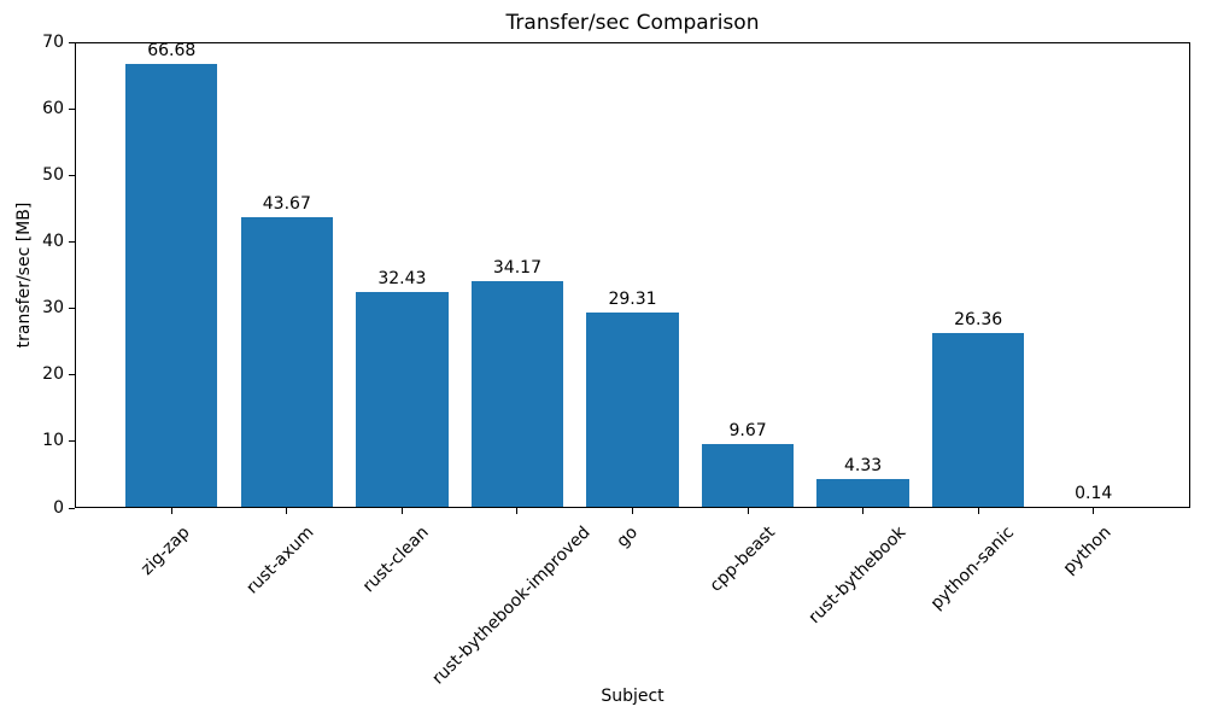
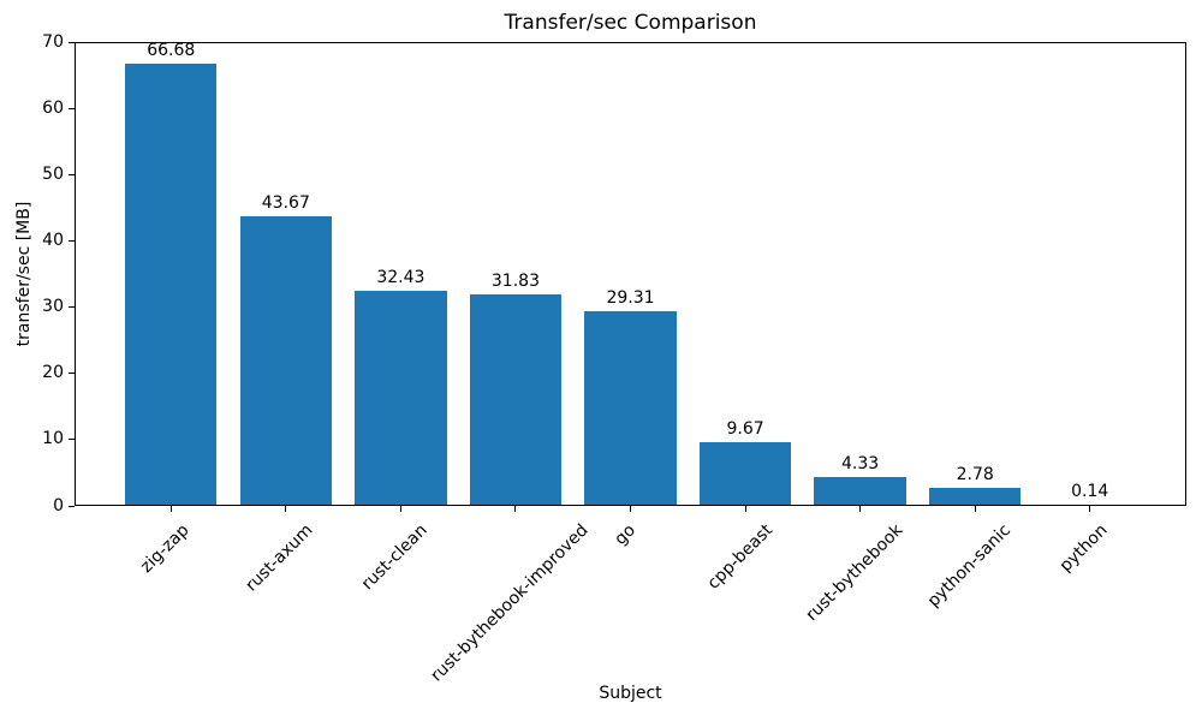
rust-bythebook-improved: 34.17 -> 31.83
python-sanic: 26.36 -> 2.78
